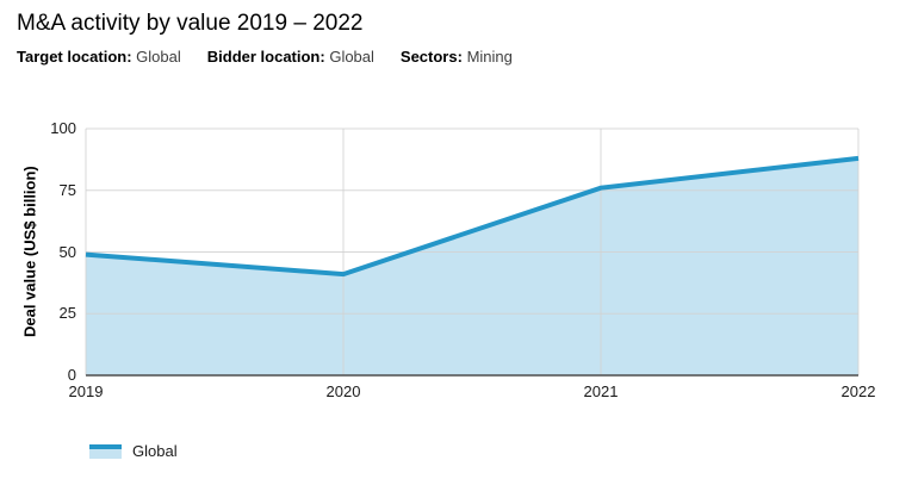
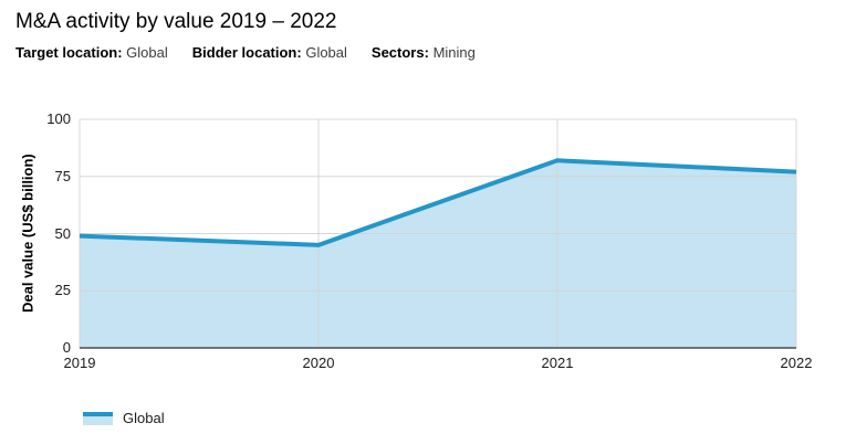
2020: 41 -> 45
2021: 76 -> 82
2022: 88 -> 77
